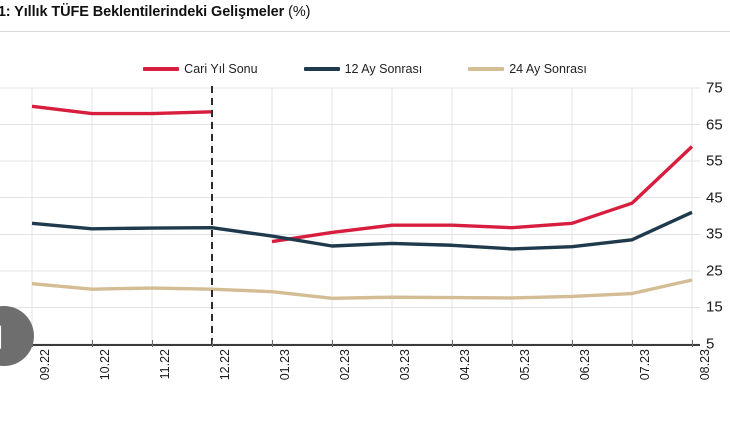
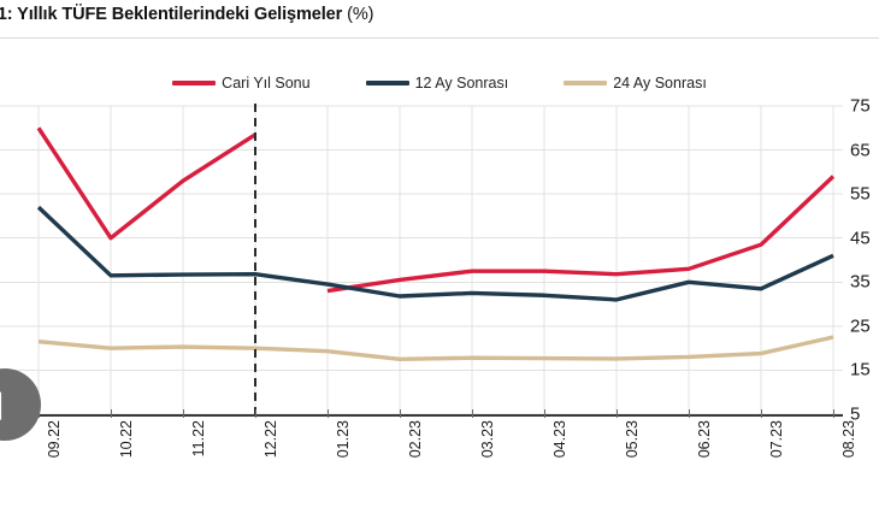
12 Ay Sonrası/09.22: 38 -> 52
Cari Yıl Sonu/10.22: 68 -> 45
Cari Yıl Sonu/11.22: 68 -> 58
12 Ay Sonrası/06.23: 32 -> 35
